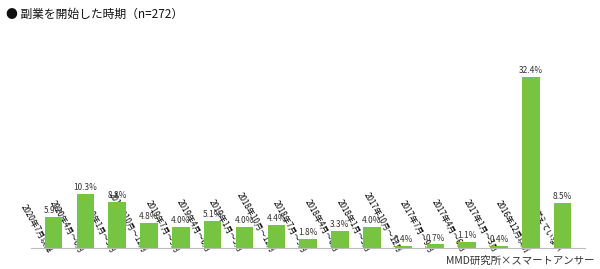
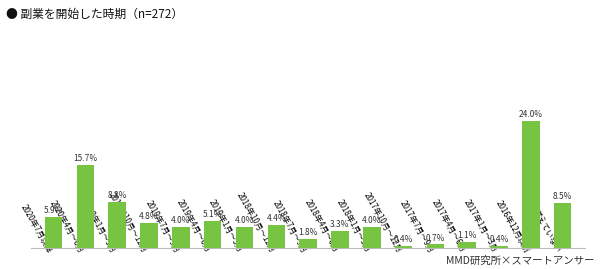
2020年4月～6月: 10.3% -> 15.7%
2016年12月以前: 32.4% -> 24.0%
